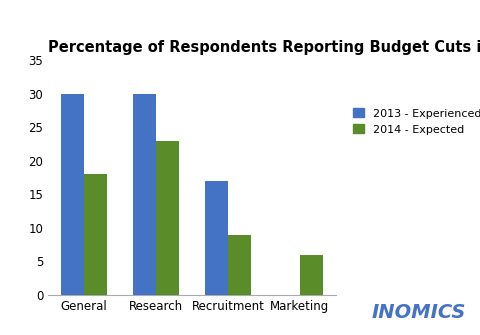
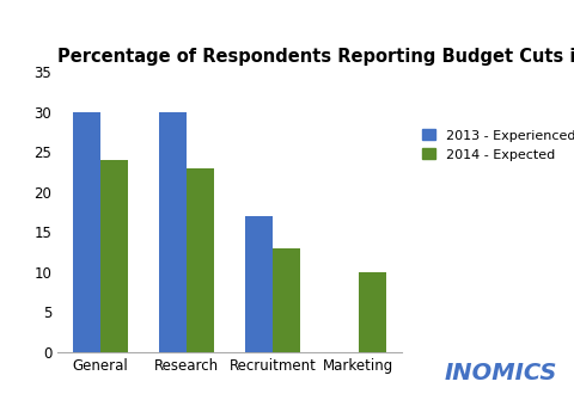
2014 - Expected/General: 18 -> 24
2014 - Expected/Recruitment: 9 -> 13
2014 - Expected/Marketing: 6 -> 10
